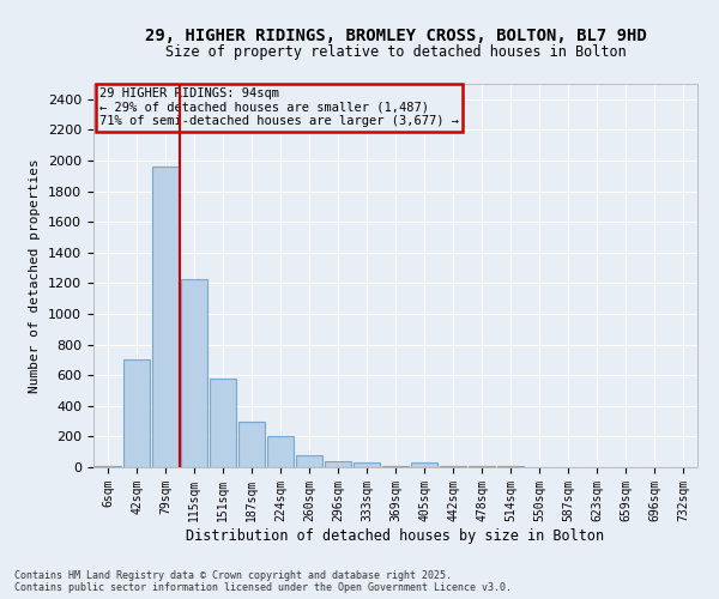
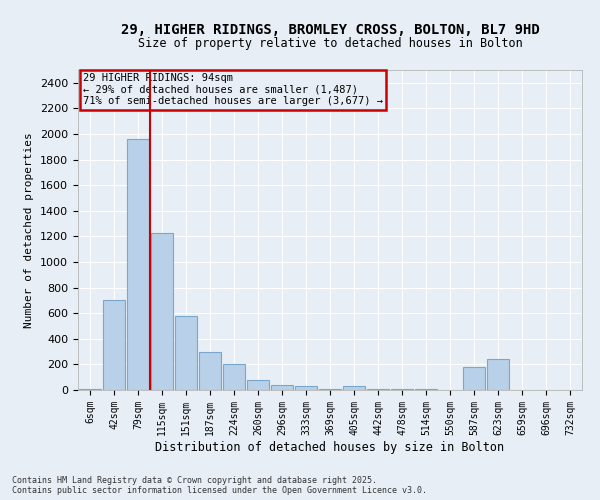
587sqm: 0 -> 180
623sqm: 0 -> 240
